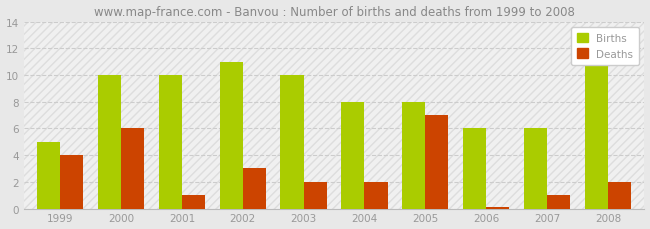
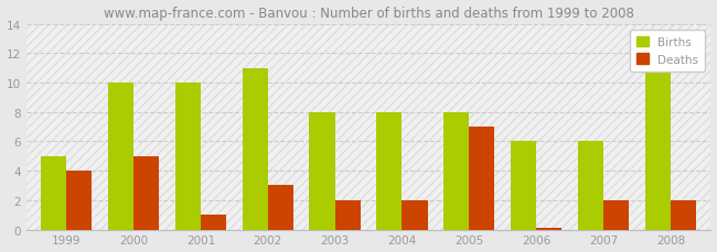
Deaths/2000: 6.0 -> 5.0
Births/2003: 10 -> 8
Deaths/2007: 1.0 -> 2.0
